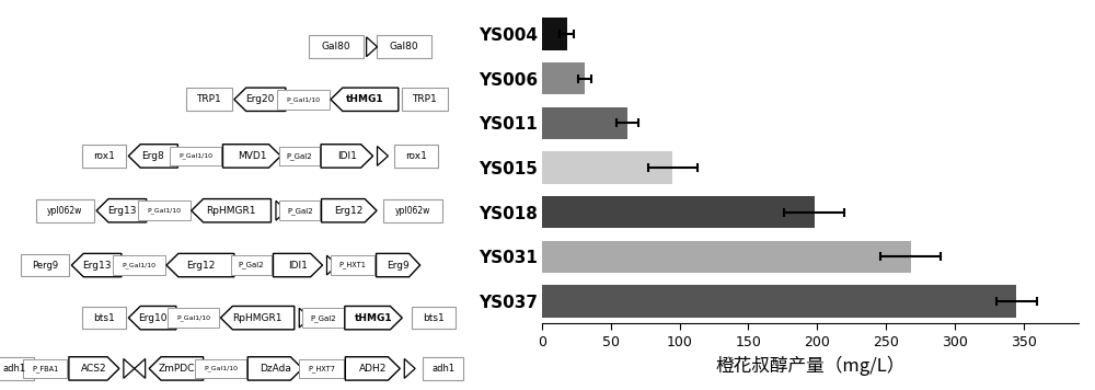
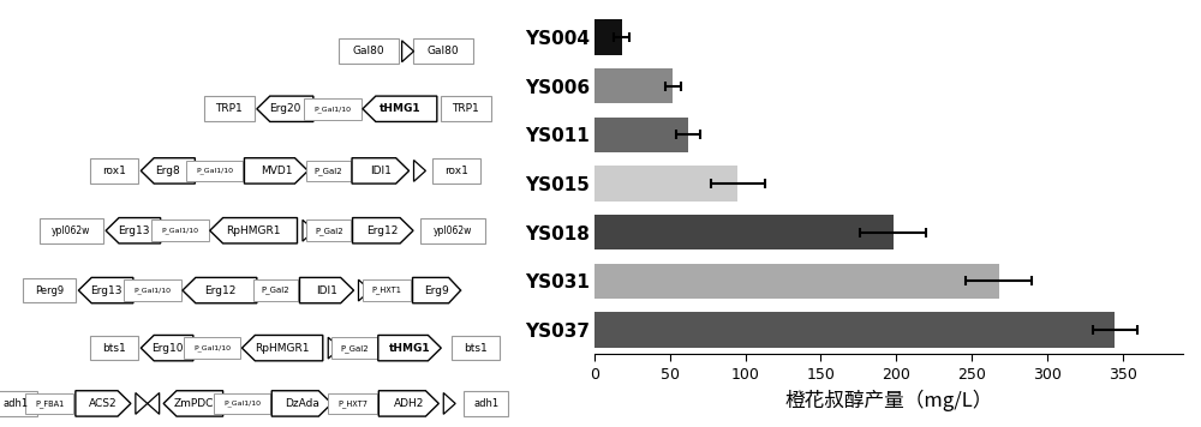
YS006: 31 -> 52
